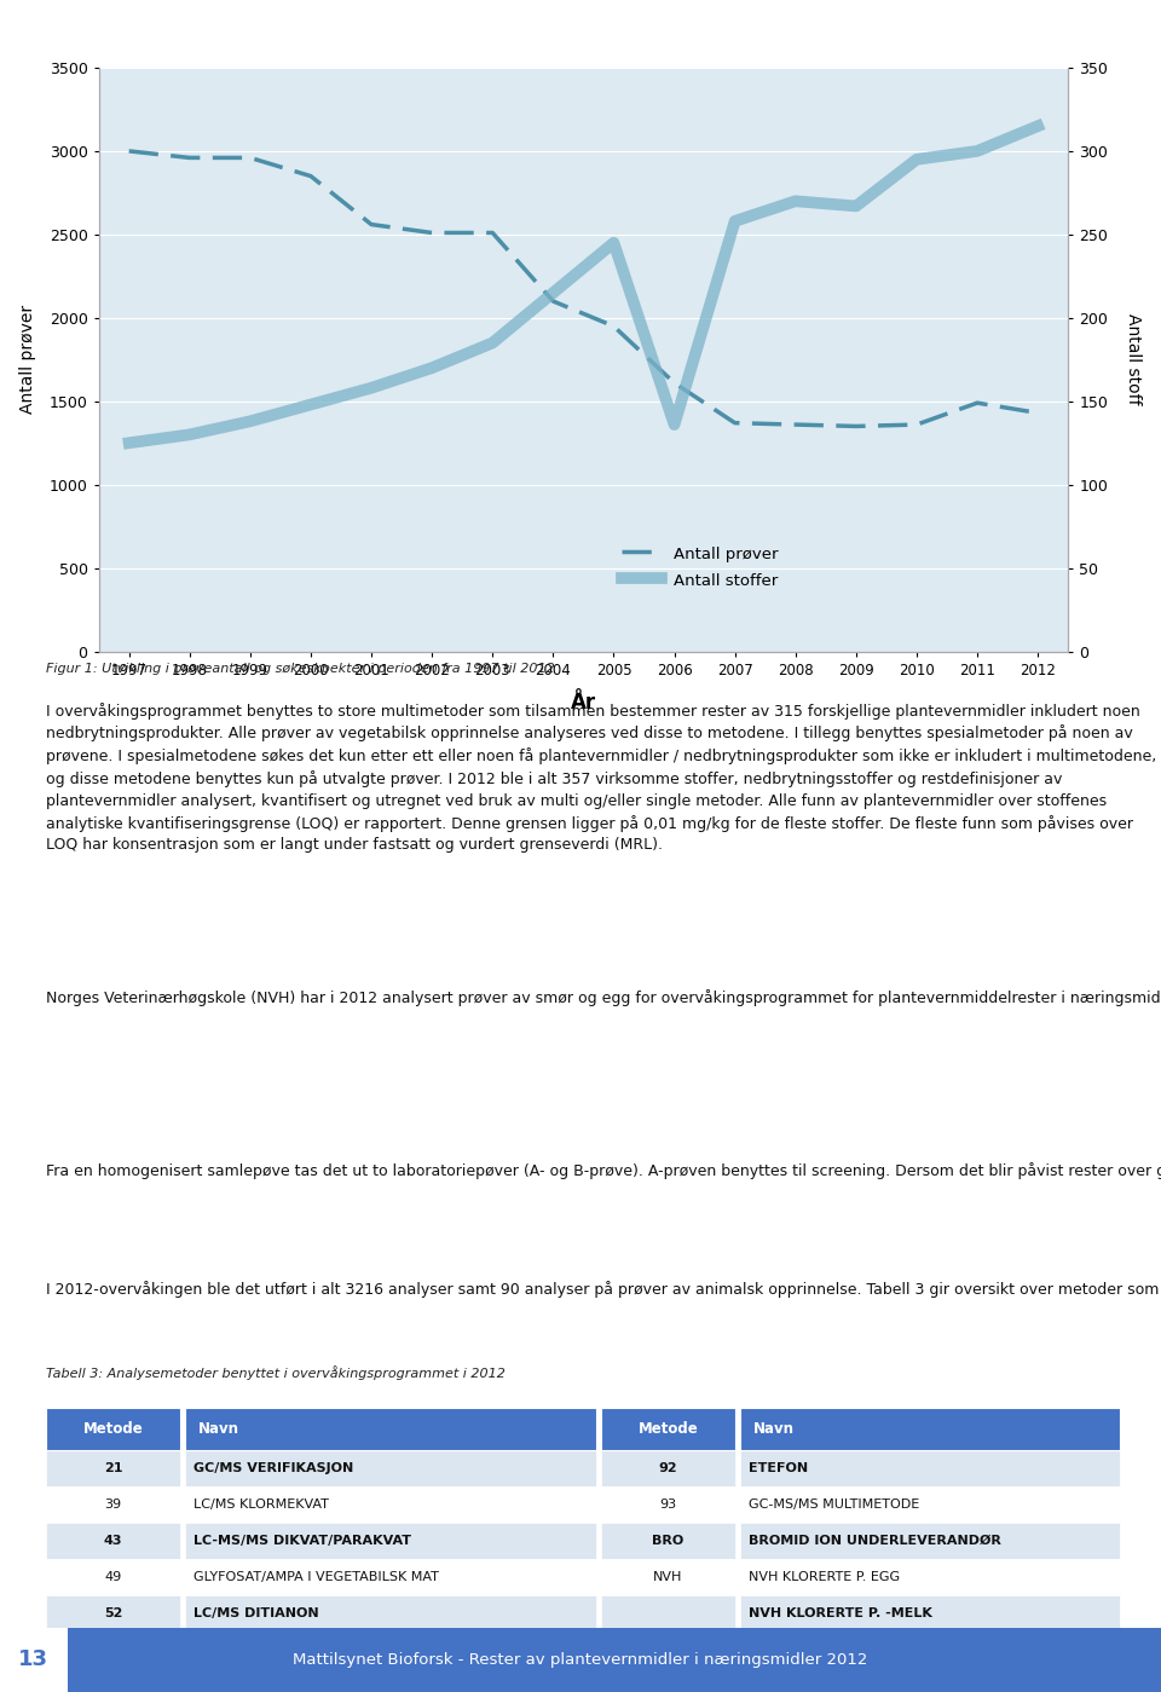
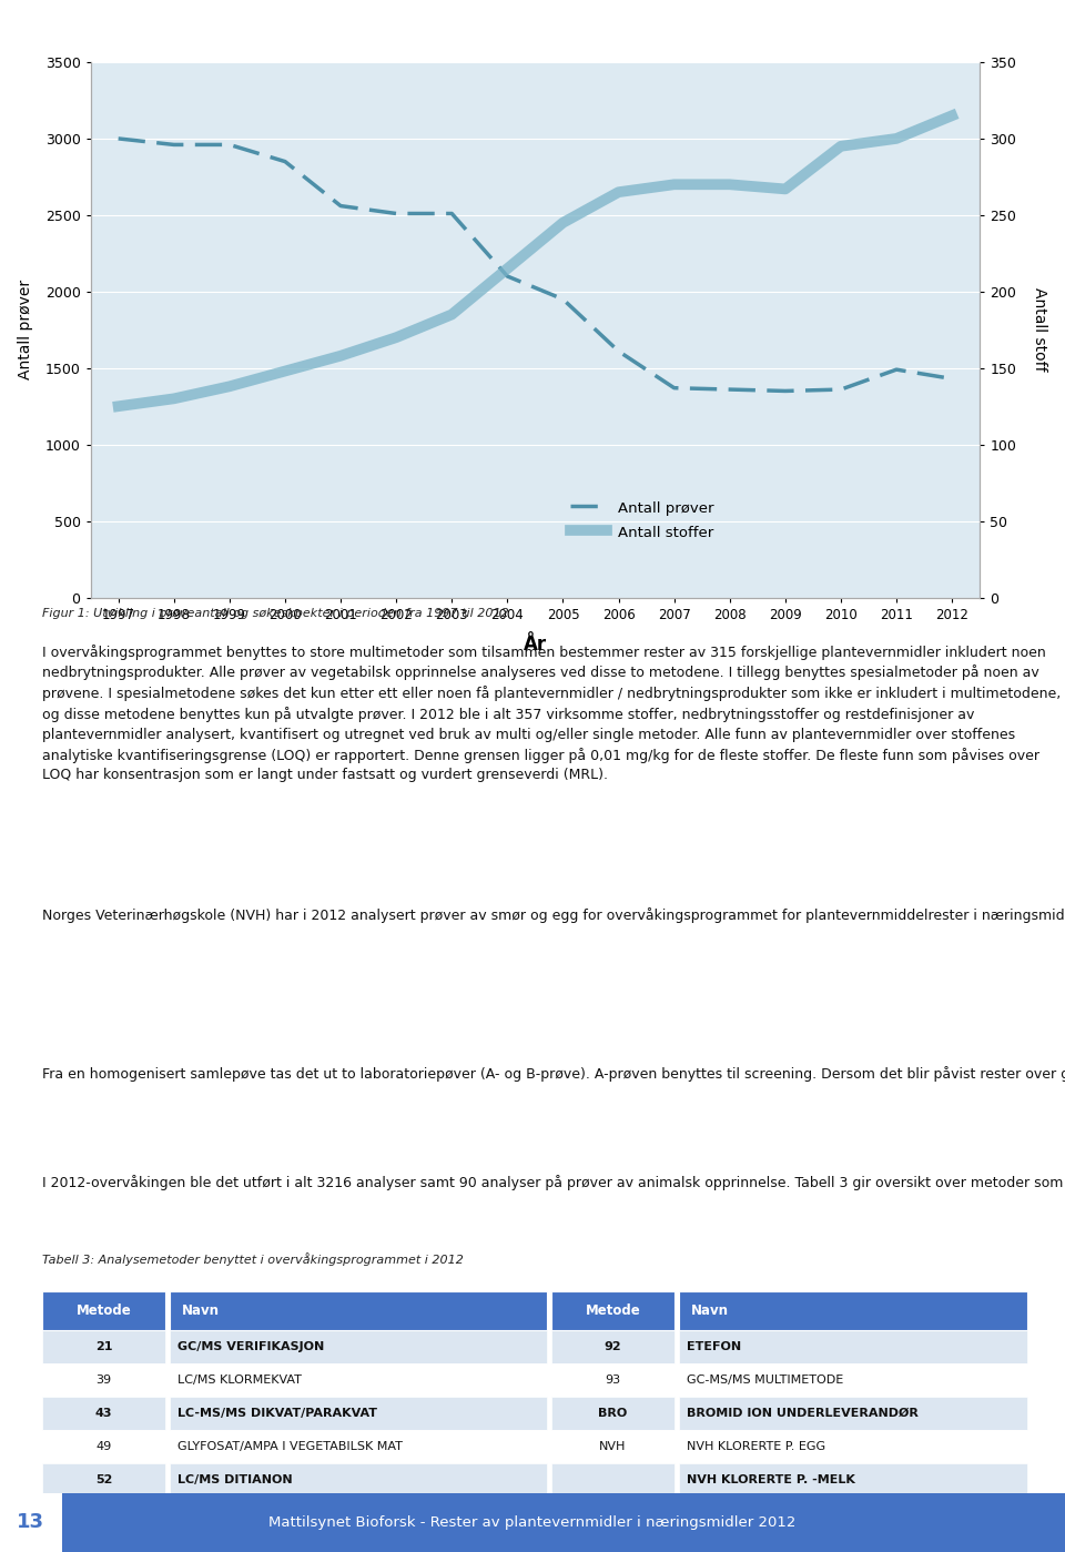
Antall stoffer/2006: 136 -> 265
Antall stoffer/2007: 258 -> 270
